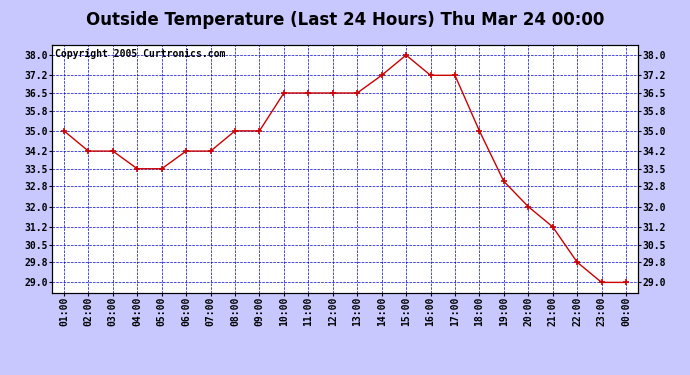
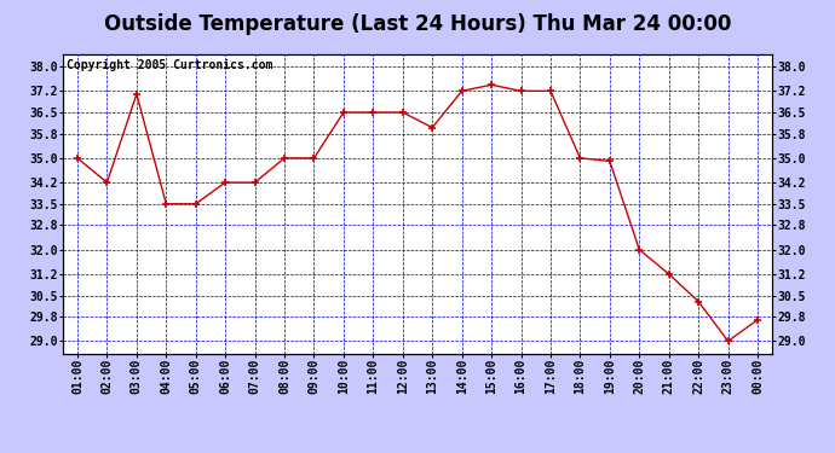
03:00: 34.2 -> 37.1
13:00: 36.5 -> 36.0
15:00: 38.0 -> 37.4
19:00: 33.0 -> 34.9
22:00: 29.8 -> 30.3
00:00: 29.0 -> 29.7
